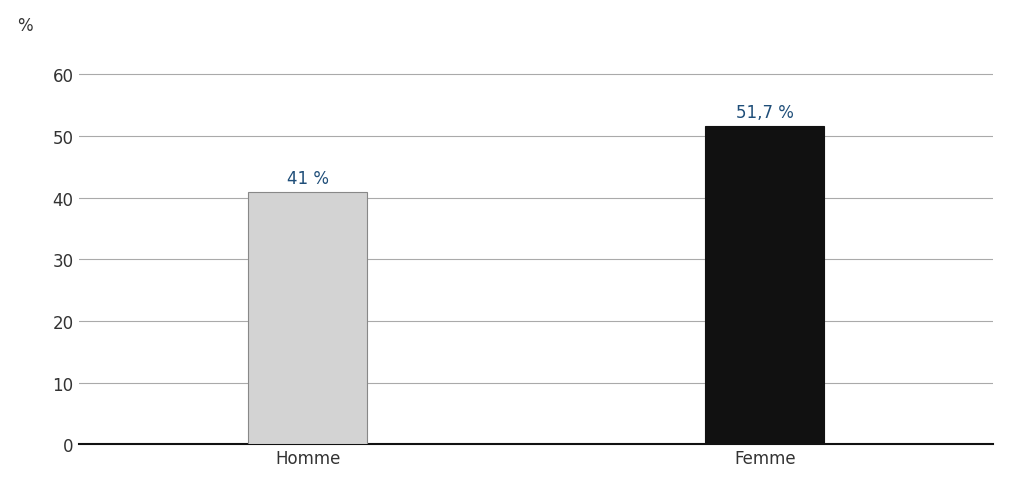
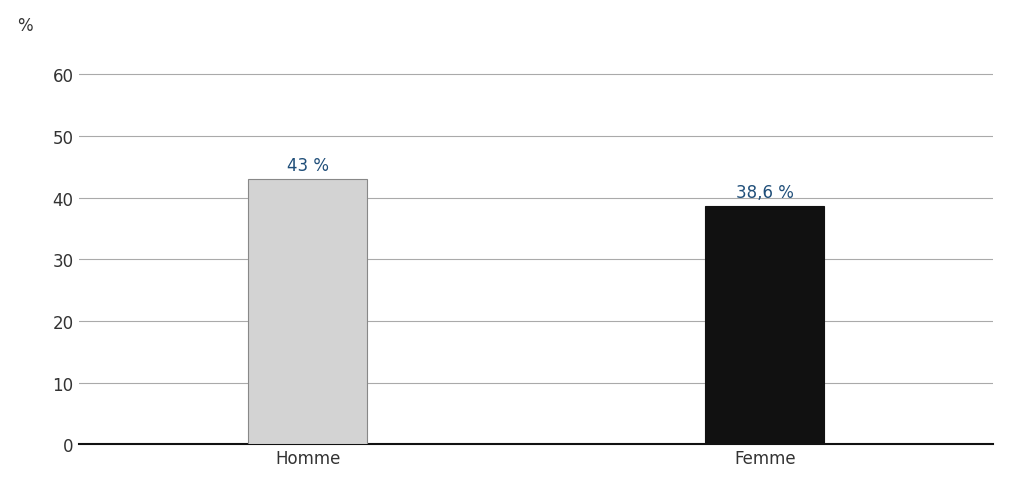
Homme: 41 -> 43
Femme: 51,7 -> 38,6
